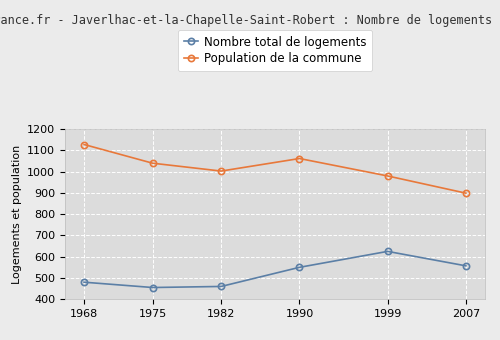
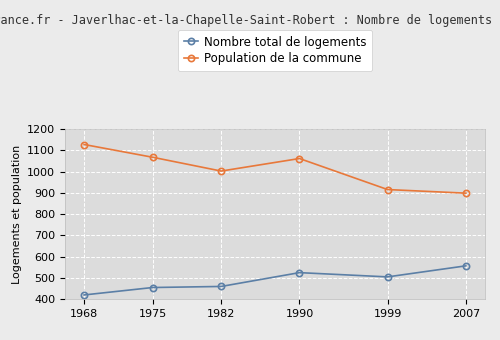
Nombre total de logements/1968: 480 -> 420
Population de la commune/1975: 1040 -> 1068
Nombre total de logements/1990: 550 -> 525
Nombre total de logements/1999: 625 -> 505
Population de la commune/1999: 980 -> 916
